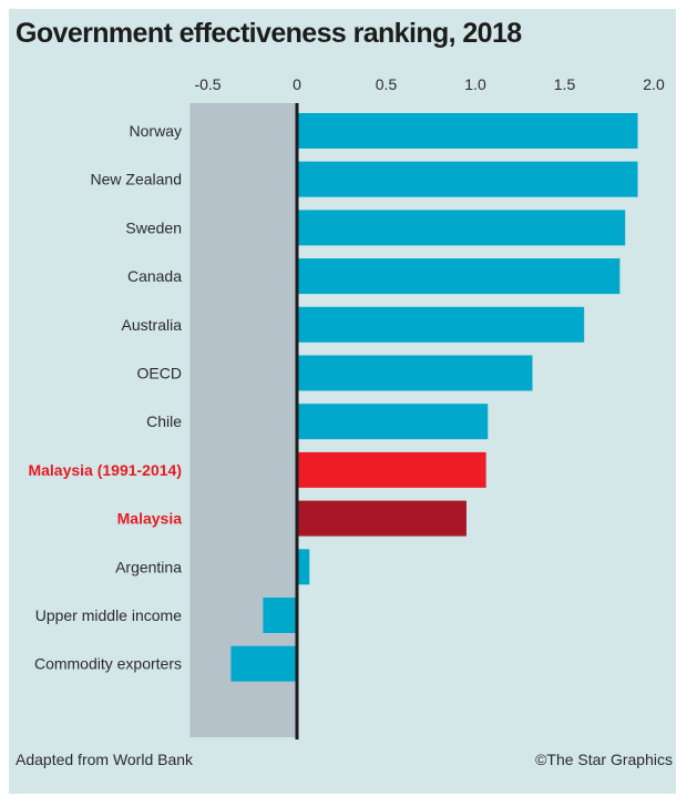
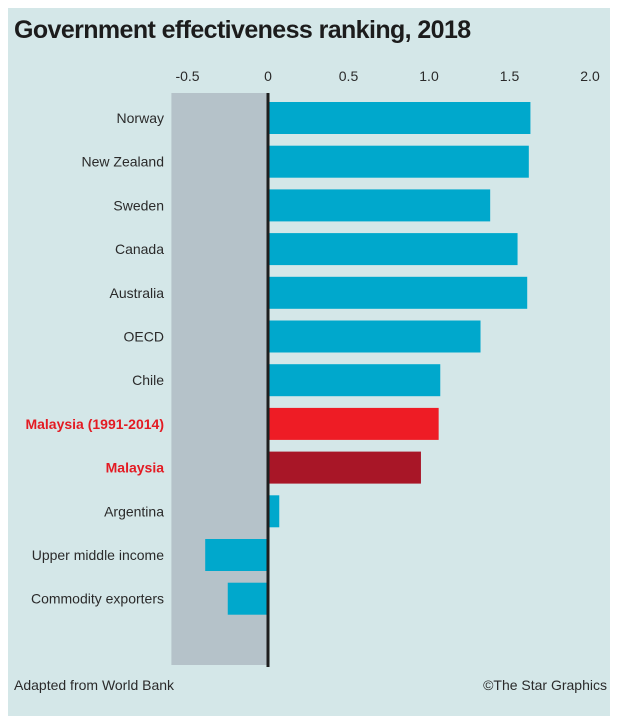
Norway: 1.91 -> 1.63
New Zealand: 1.91 -> 1.62
Sweden: 1.84 -> 1.38
Canada: 1.81 -> 1.55
Upper middle income: -0.19 -> -0.39
Commodity exporters: -0.37 -> -0.25
